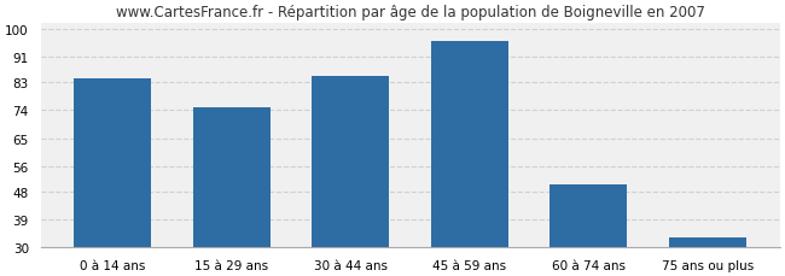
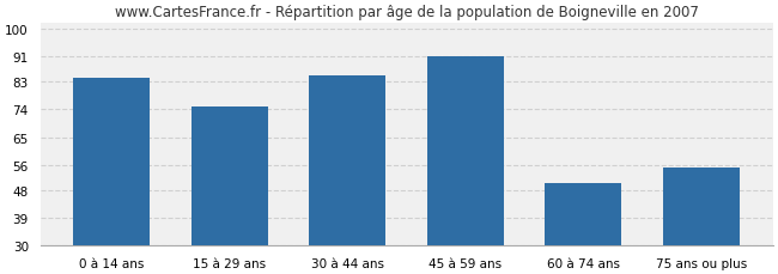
45 à 59 ans: 96 -> 91
75 ans ou plus: 33 -> 55
